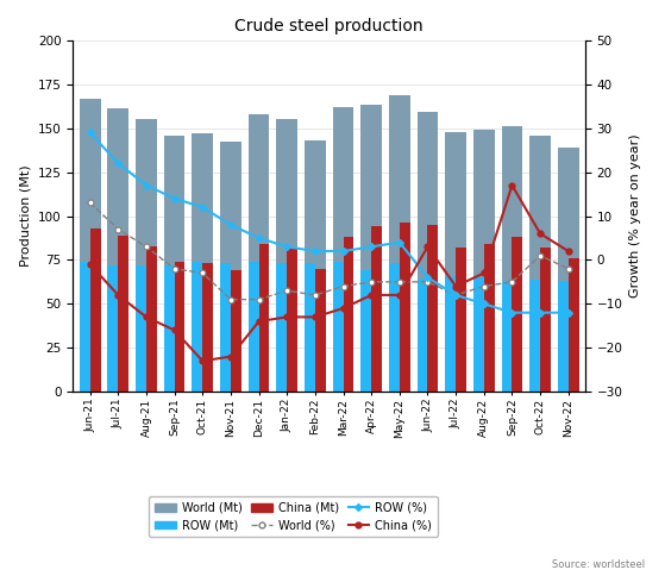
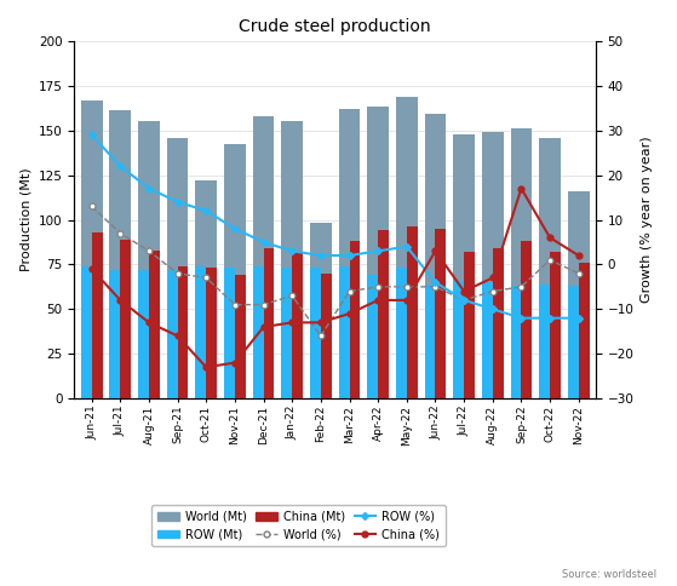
World (Mt)/Oct-21: 147 -> 122
World (Mt)/Feb-22: 143 -> 98
World (%)/Feb-22: -8 -> -16
World (Mt)/Nov-22: 139 -> 116
